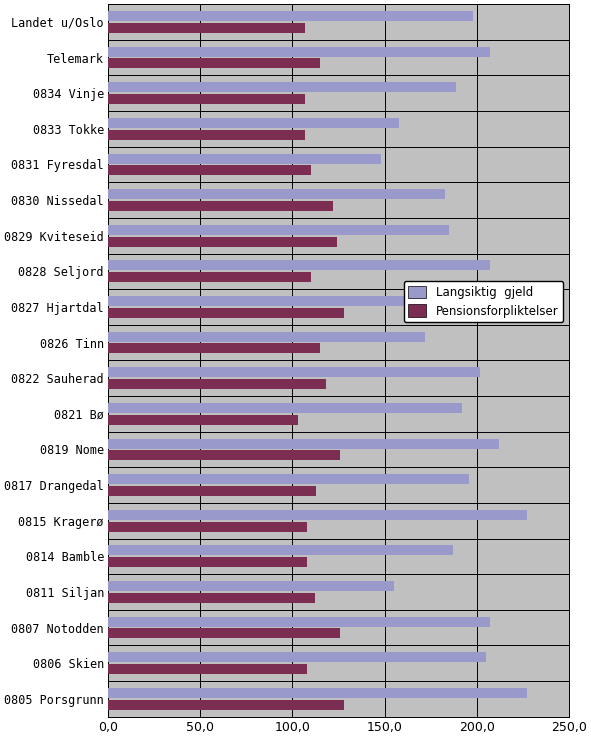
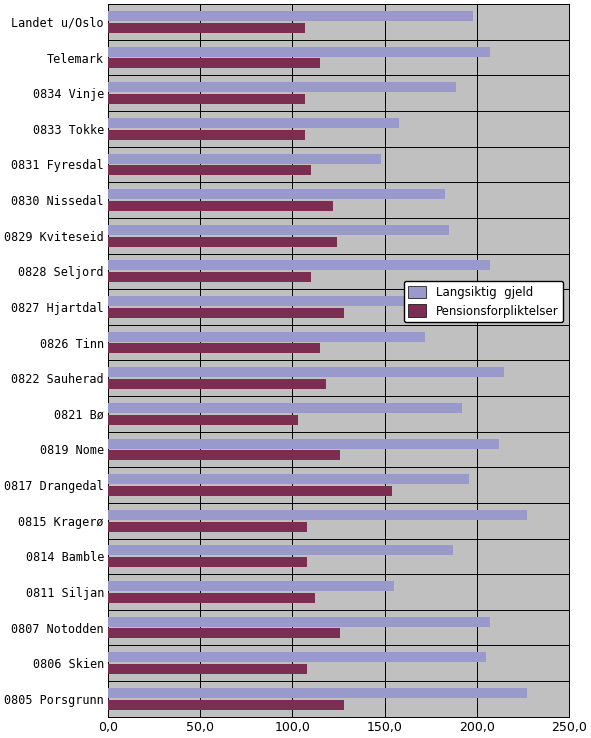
Langsiktig gjeld/0822 Sauherad: 202 -> 215
Pensionsforpliktelser/0817 Drangedal: 113 -> 154
